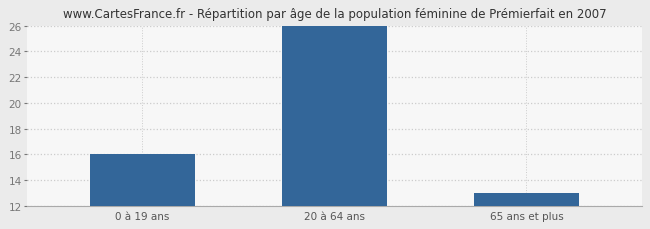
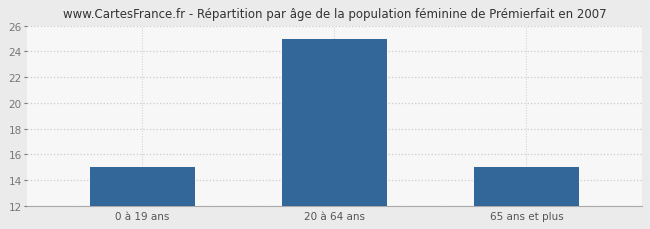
0 à 19 ans: 16 -> 15
20 à 64 ans: 26 -> 25
65 ans et plus: 13 -> 15
